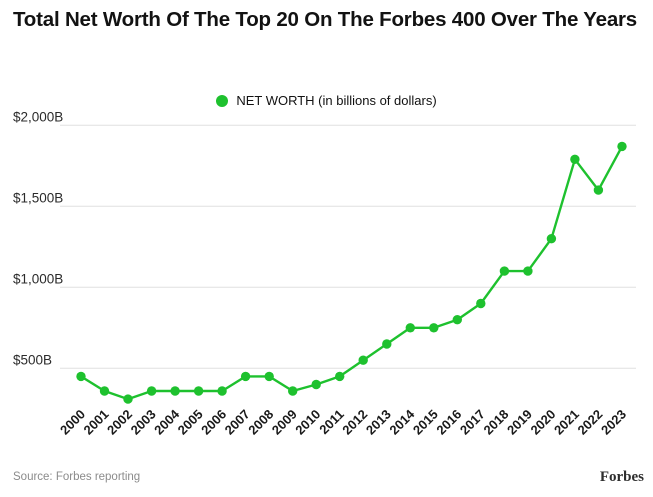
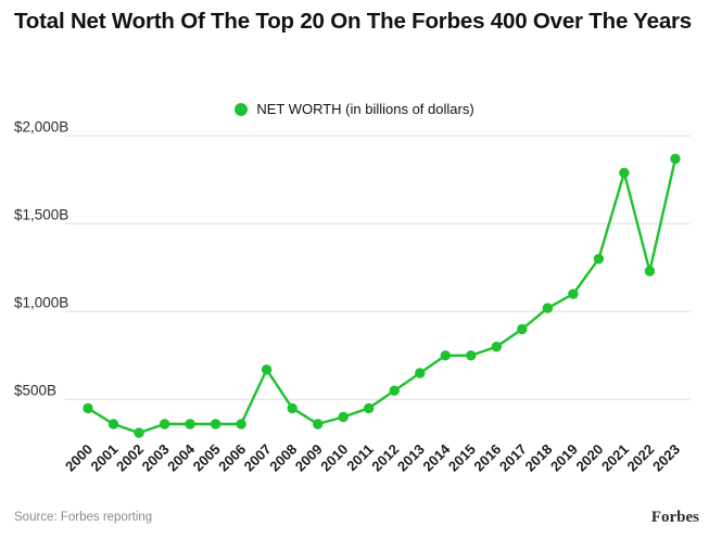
2007: $450B -> $670B
2018: $1100B -> $1020B
2022: $1600B -> $1230B
